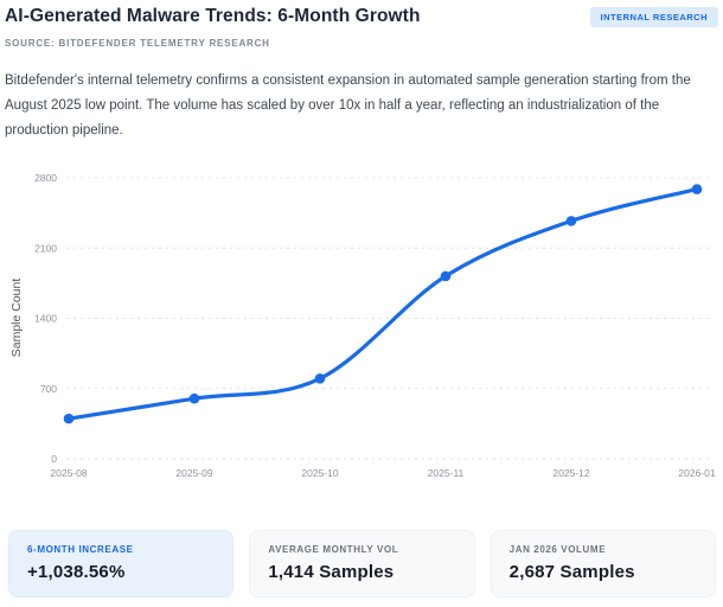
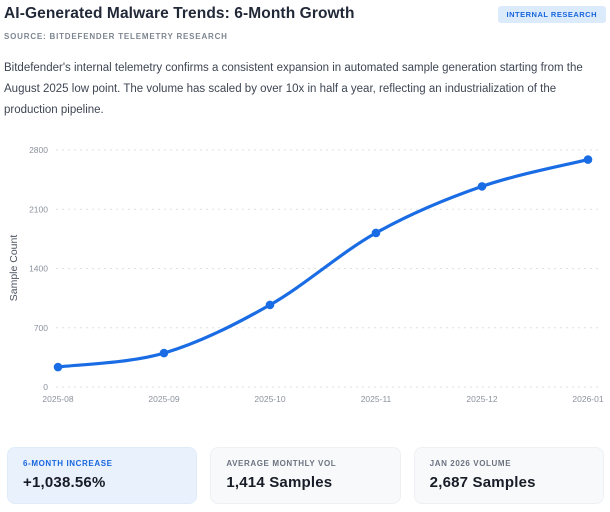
2025-08: 400 -> 200
2025-09: 600 -> 400
2025-10: 800 -> 1000
